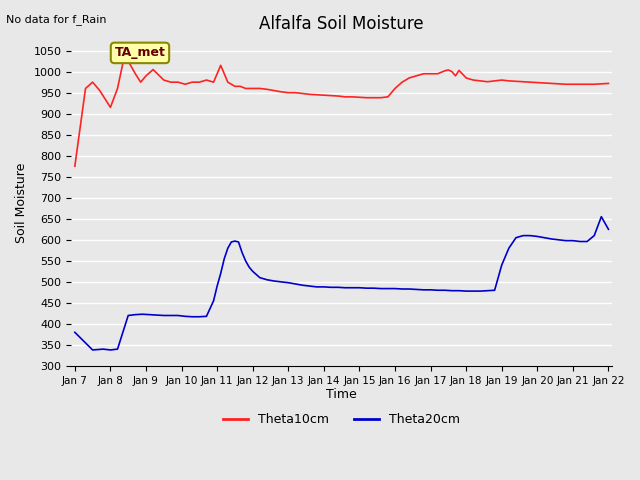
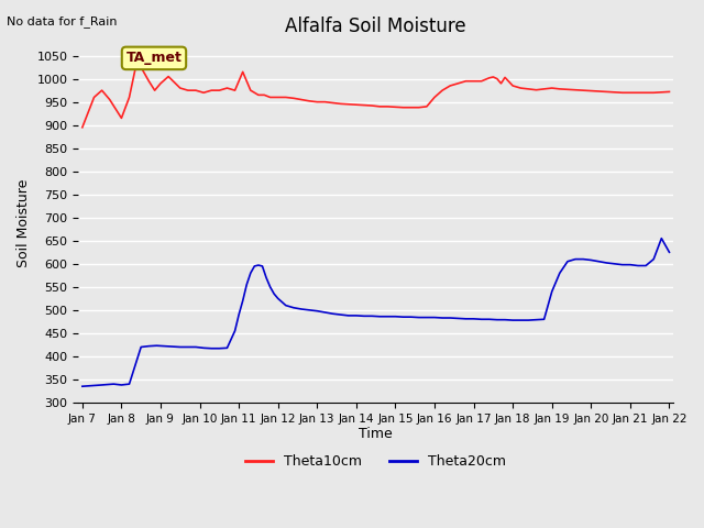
Theta10cm/Jan 7: 775 -> 895
Theta20cm/Jan 7: 380 -> 335
